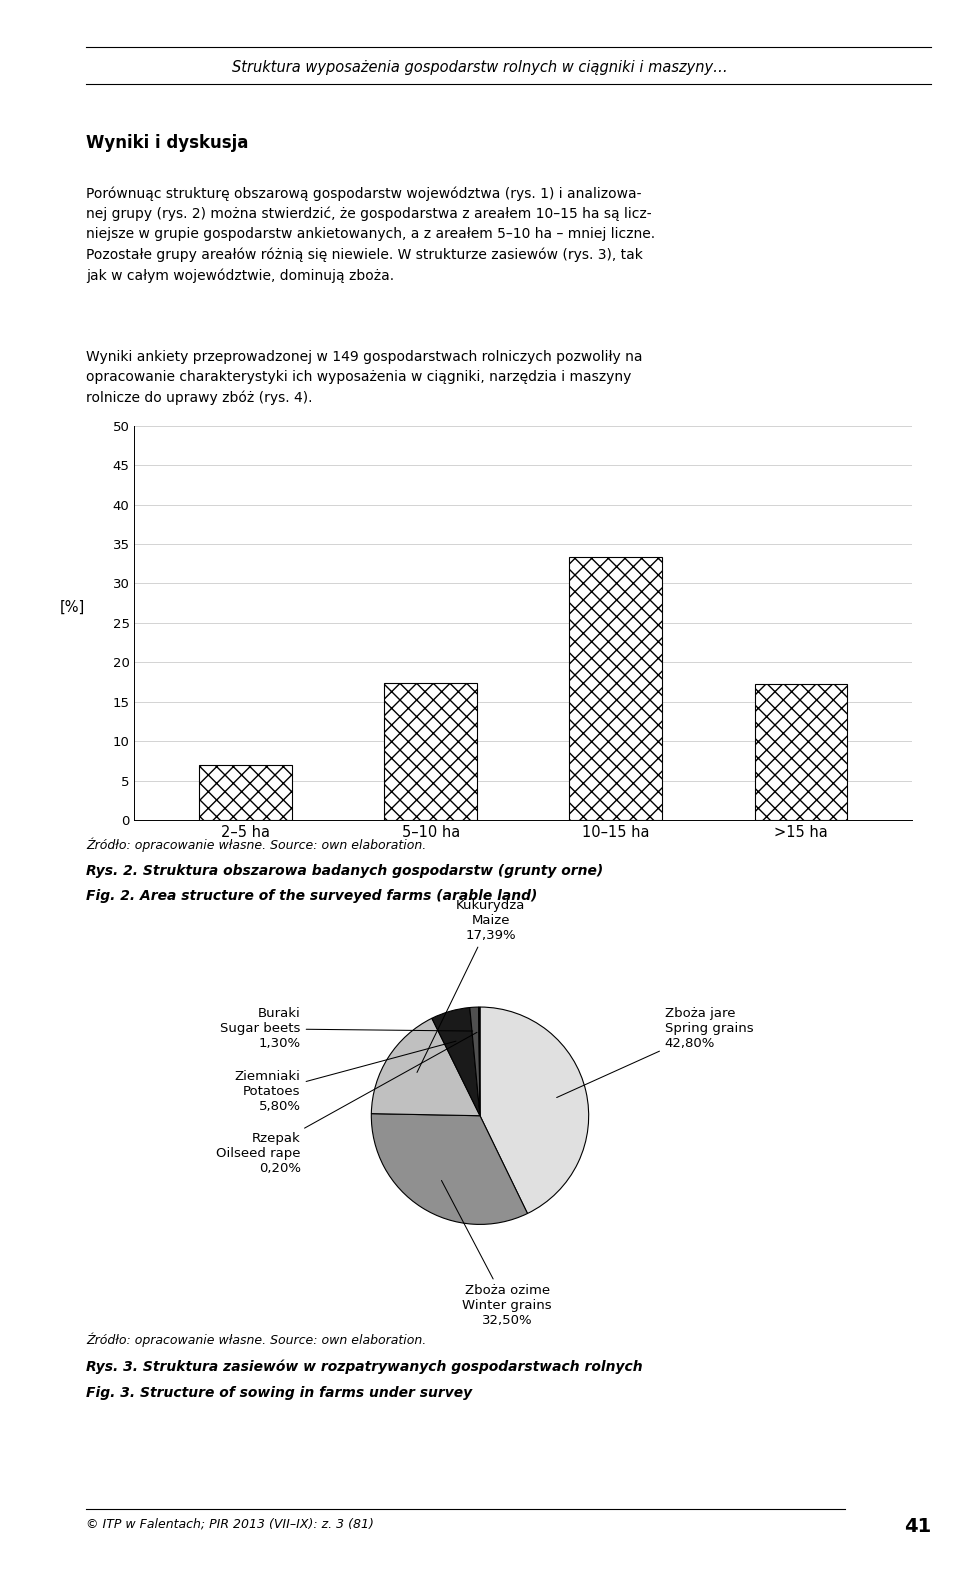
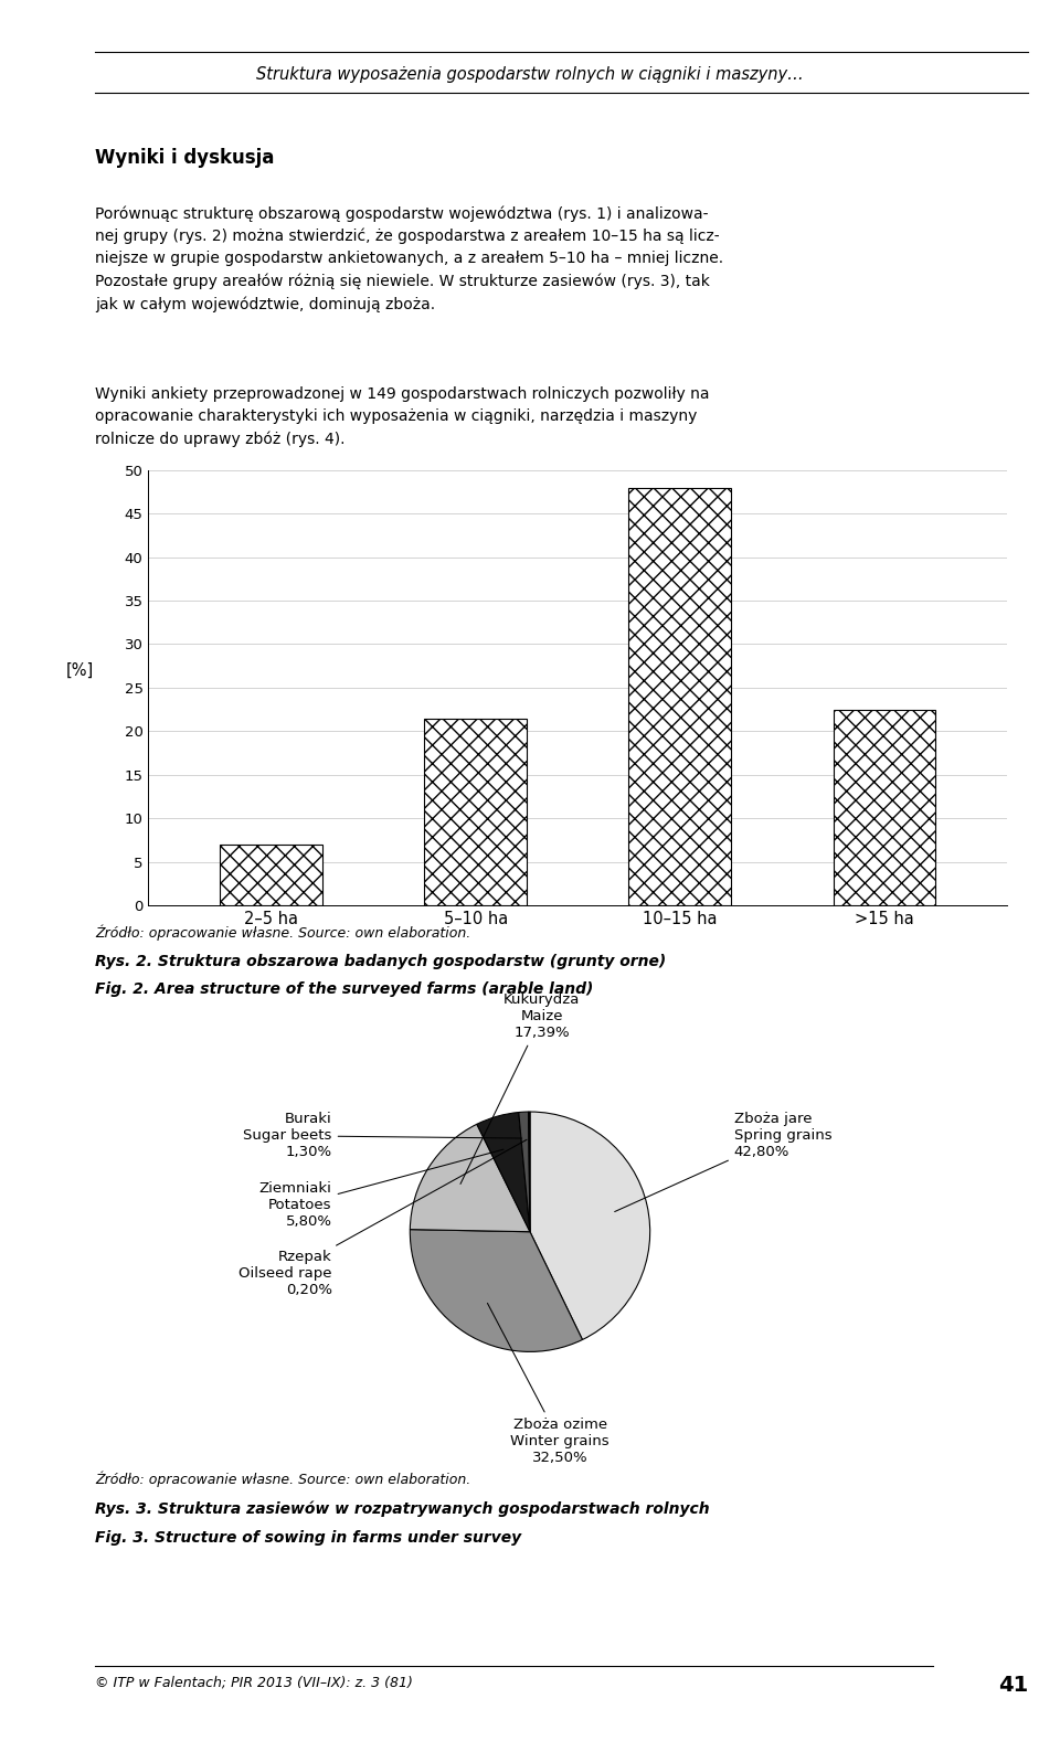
5–10 ha: 17.4 -> 21.5
10–15 ha: 33.4 -> 48.0
>15 ha: 17.2 -> 22.5
